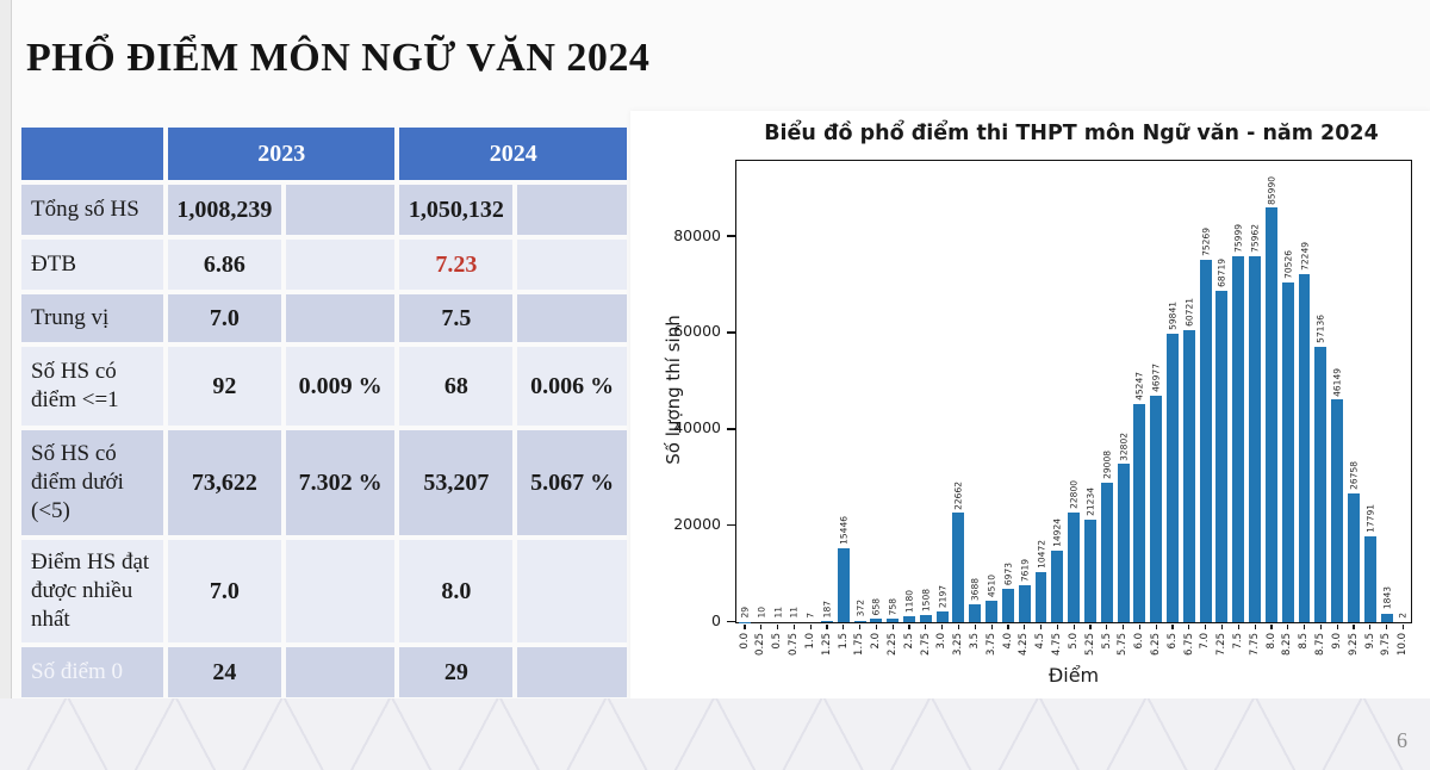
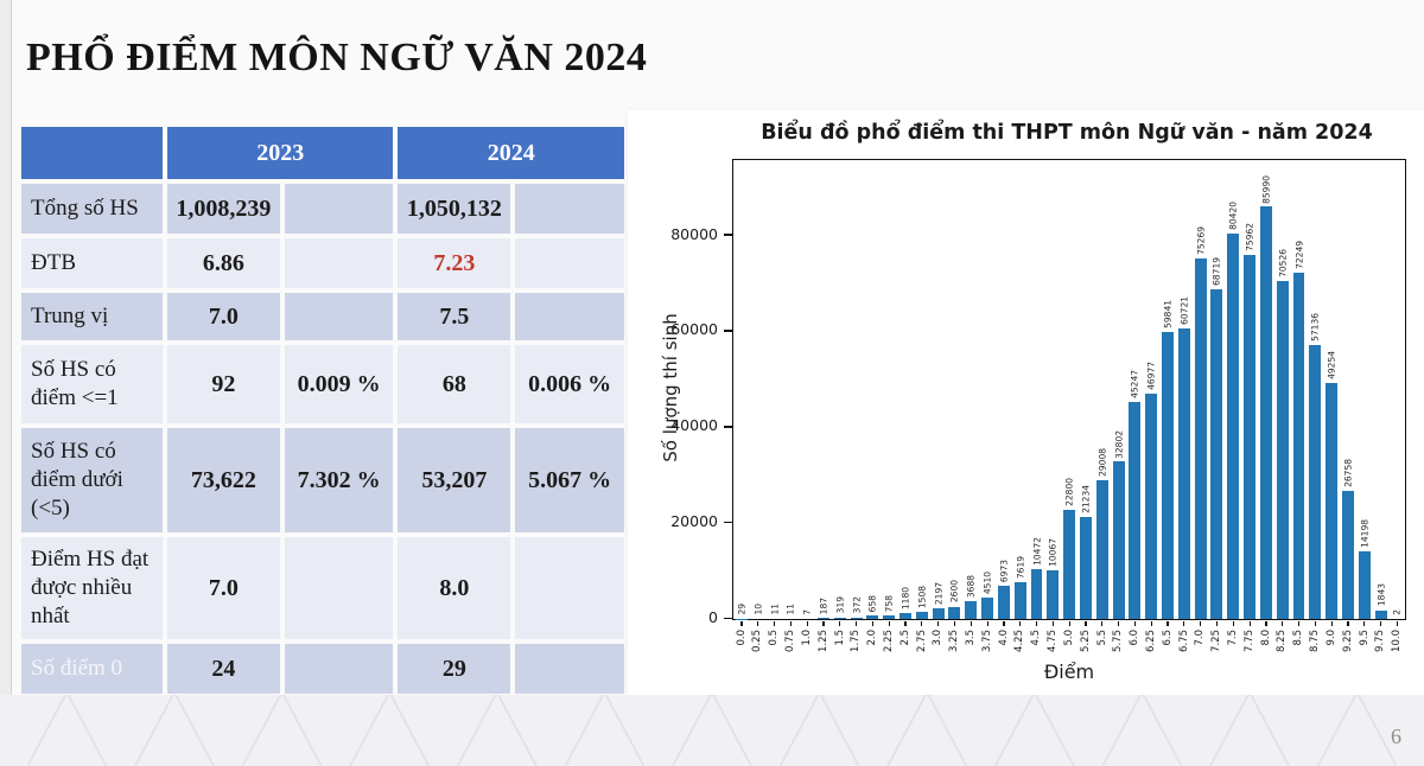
1.5: 15446 -> 319
3.25: 22662 -> 2600
4.75: 14924 -> 10067
7.5: 75999 -> 80420
9.0: 46149 -> 49254
9.5: 17791 -> 14198
